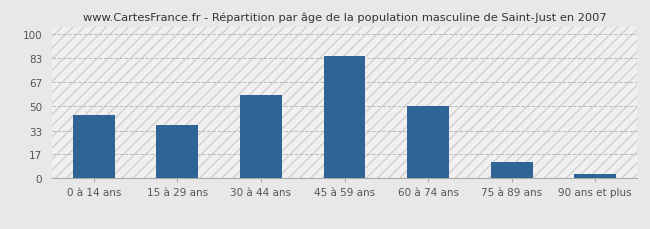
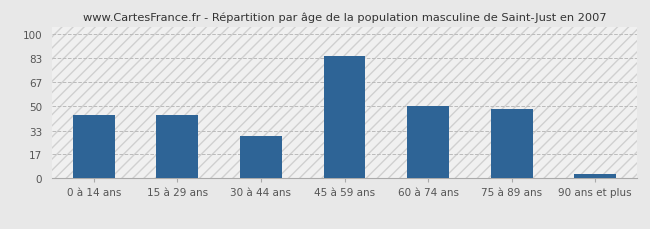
15 à 29 ans: 37 -> 44
30 à 44 ans: 58 -> 29
75 à 89 ans: 11 -> 48
